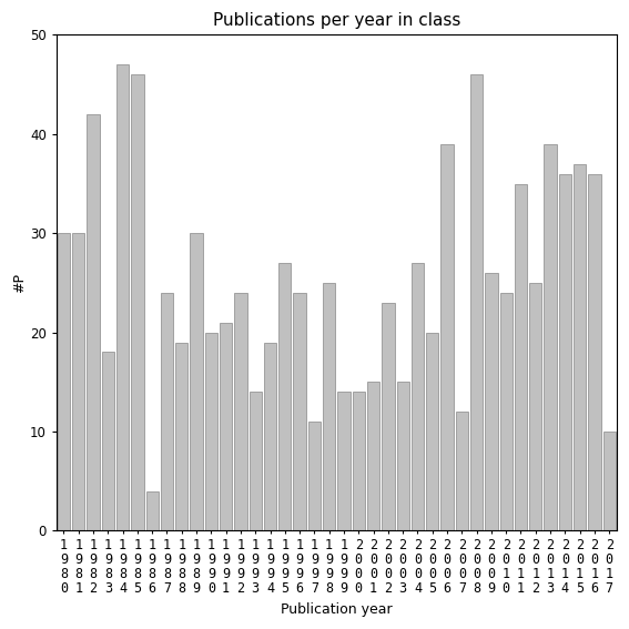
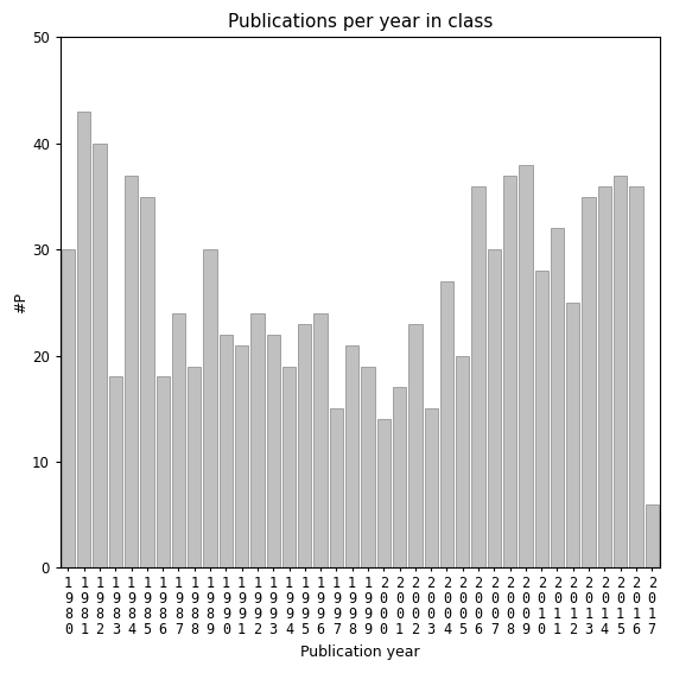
1 9 8 1: 30 -> 43
1 9 8 2: 42 -> 40
1 9 8 4: 47 -> 37
1 9 8 5: 46 -> 35
1 9 8 6: 4 -> 18
1 9 9 0: 20 -> 22
1 9 9 3: 14 -> 22
1 9 9 5: 27 -> 23
1 9 9 7: 11 -> 15
1 9 9 8: 25 -> 21
1 9 9 9: 14 -> 19
2 0 0 1: 15 -> 17
2 0 0 6: 39 -> 36
2 0 0 7: 12 -> 30
2 0 0 8: 46 -> 37
2 0 0 9: 26 -> 38
2 0 1 0: 24 -> 28
2 0 1 1: 35 -> 32
2 0 1 3: 39 -> 35
2 0 1 7: 10 -> 6
